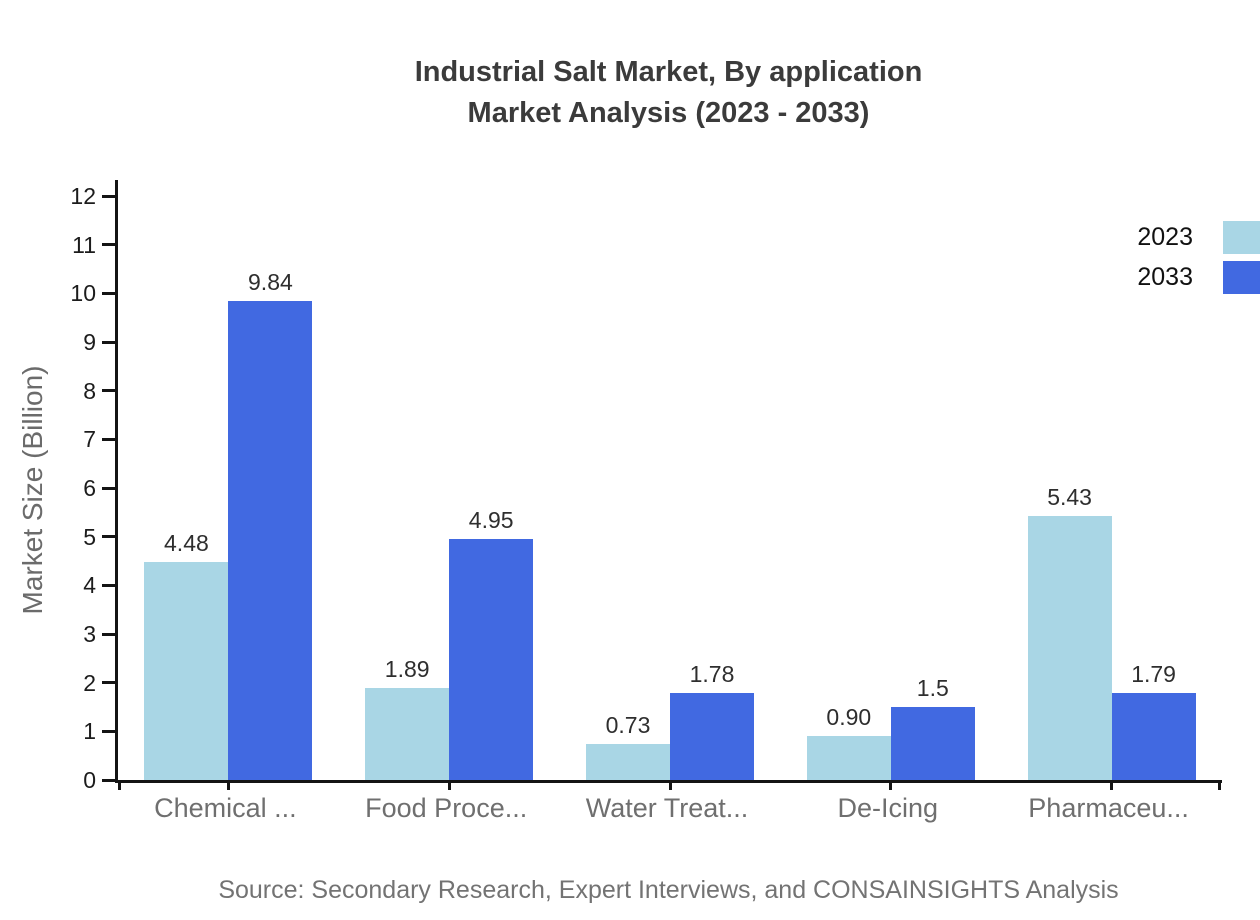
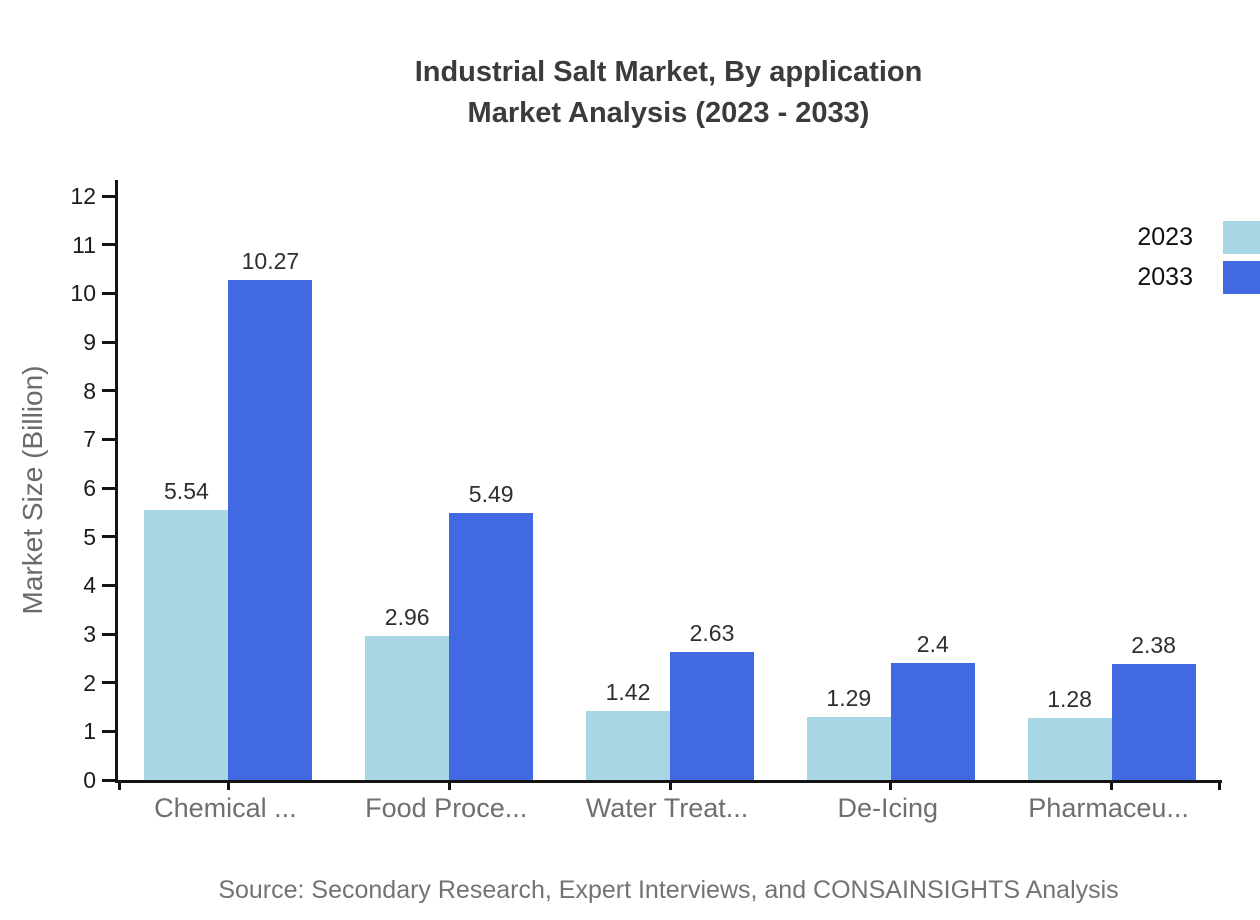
2023/Chemical ...: 4.48 -> 5.54
2033/Chemical ...: 9.84 -> 10.27
2023/Food Proce...: 1.89 -> 2.96
2033/Food Proce...: 4.95 -> 5.49
2023/Water Treat...: 0.73 -> 1.42
2033/Water Treat...: 1.78 -> 2.63
2023/De-Icing: 0.90 -> 1.29
2033/De-Icing: 1.5 -> 2.4
2023/Pharmaceu...: 5.43 -> 1.28
2033/Pharmaceu...: 1.79 -> 2.38
